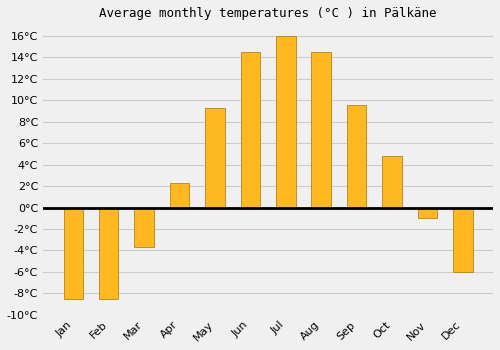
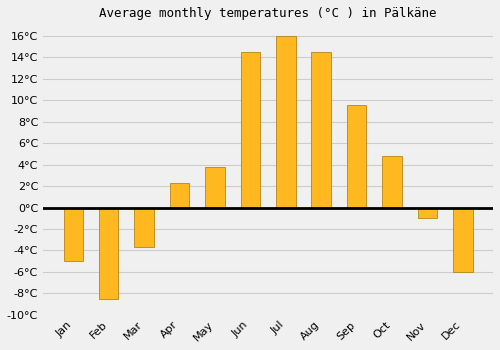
Jan: -8.5°C -> -5.0°C
May: 9.3°C -> 3.8°C
